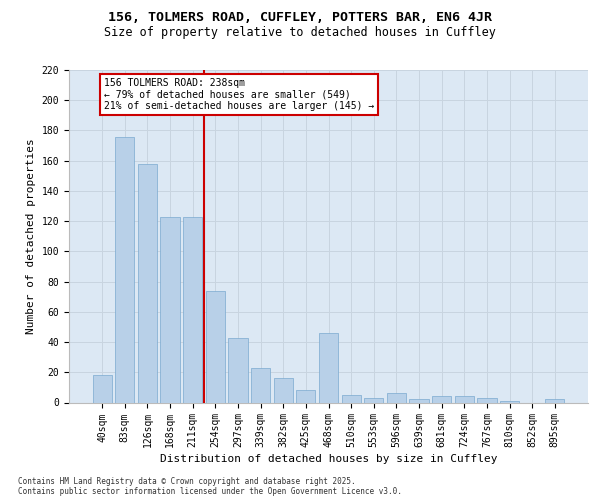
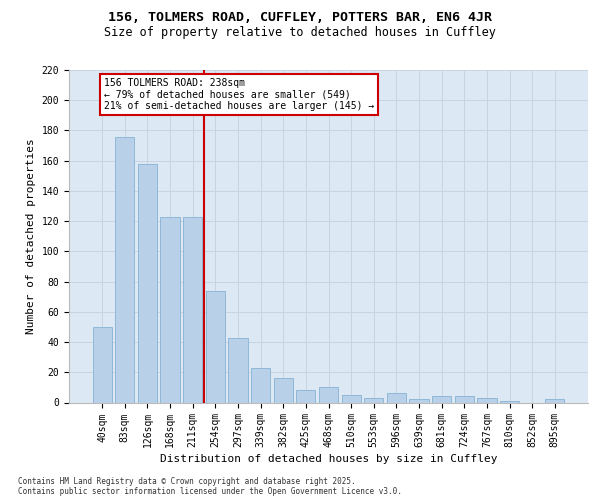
40sqm: 18 -> 50
468sqm: 46 -> 10
